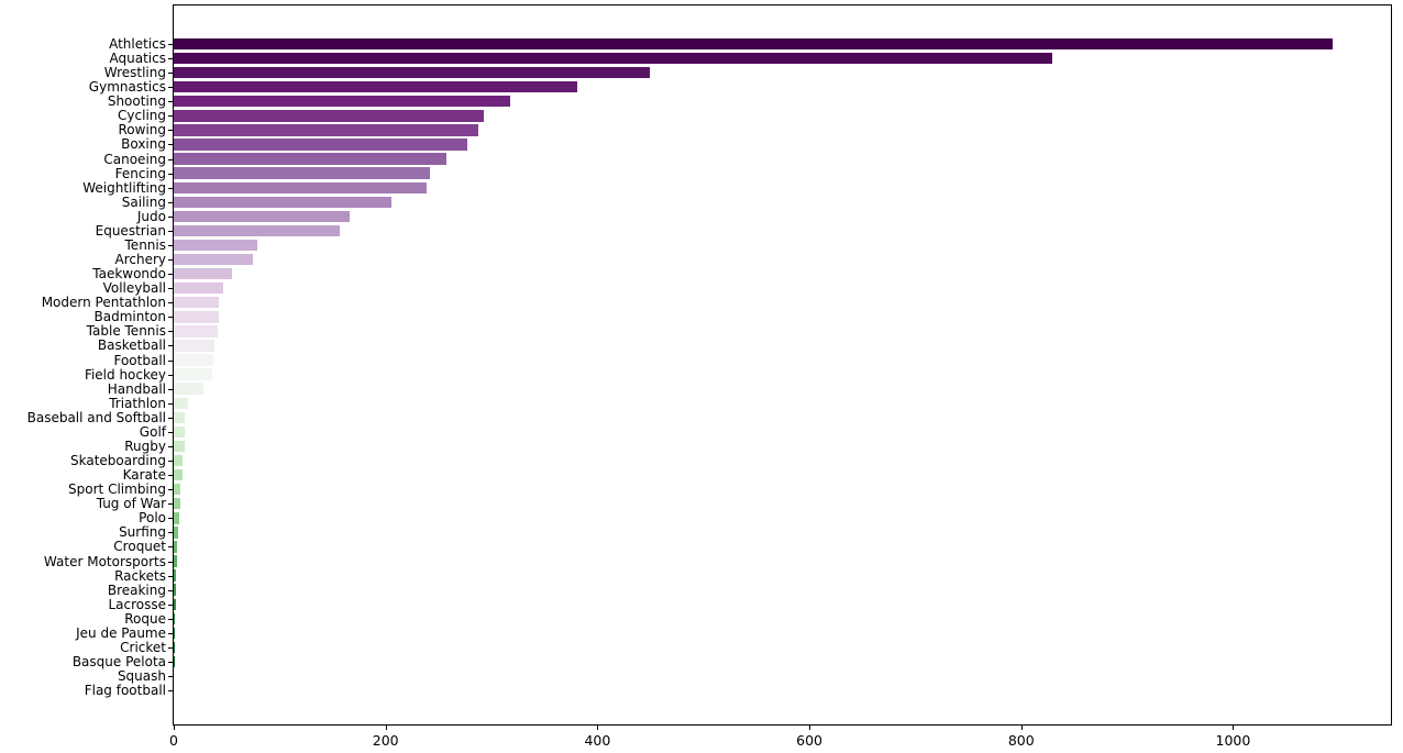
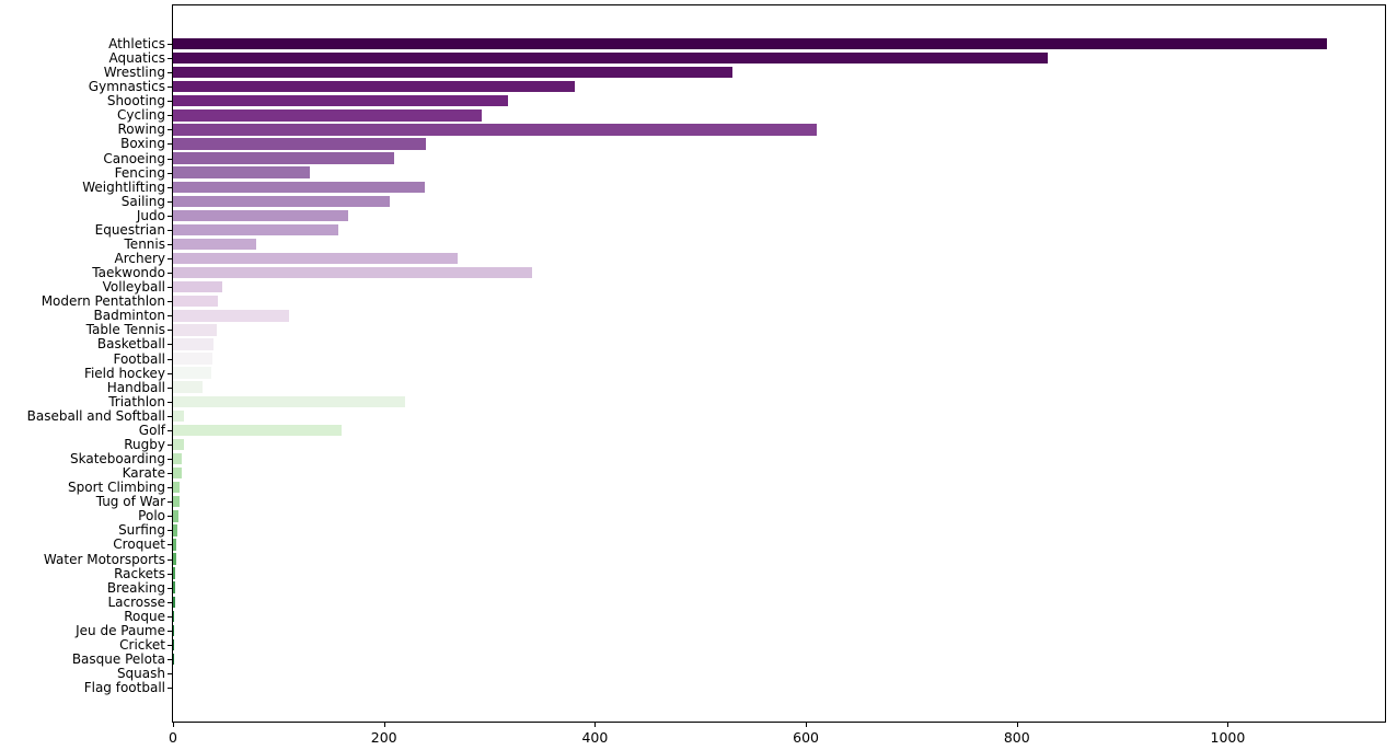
Wrestling: 450 -> 530
Rowing: 290 -> 610
Boxing: 280 -> 240
Canoeing: 260 -> 210
Fencing: 240 -> 130
Archery: 80 -> 270
Taekwondo: 60 -> 340
Badminton: 40 -> 110
Triathlon: 10 -> 220
Golf: 10 -> 160
